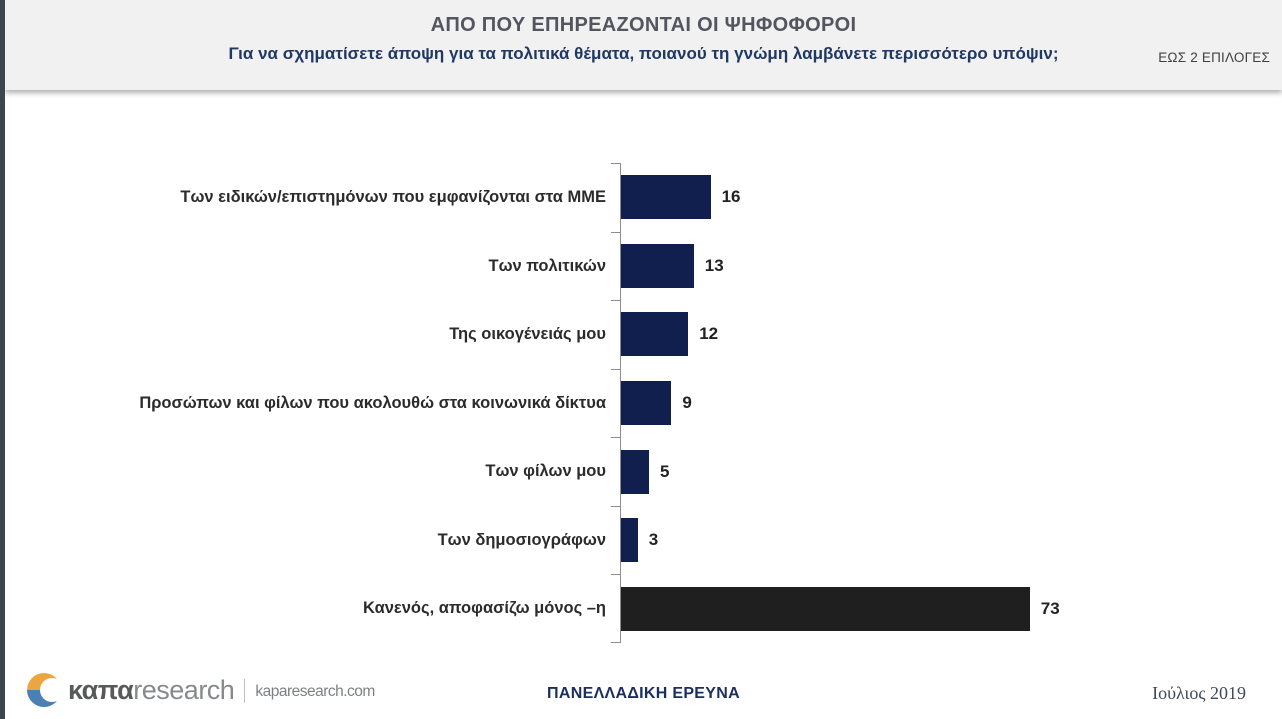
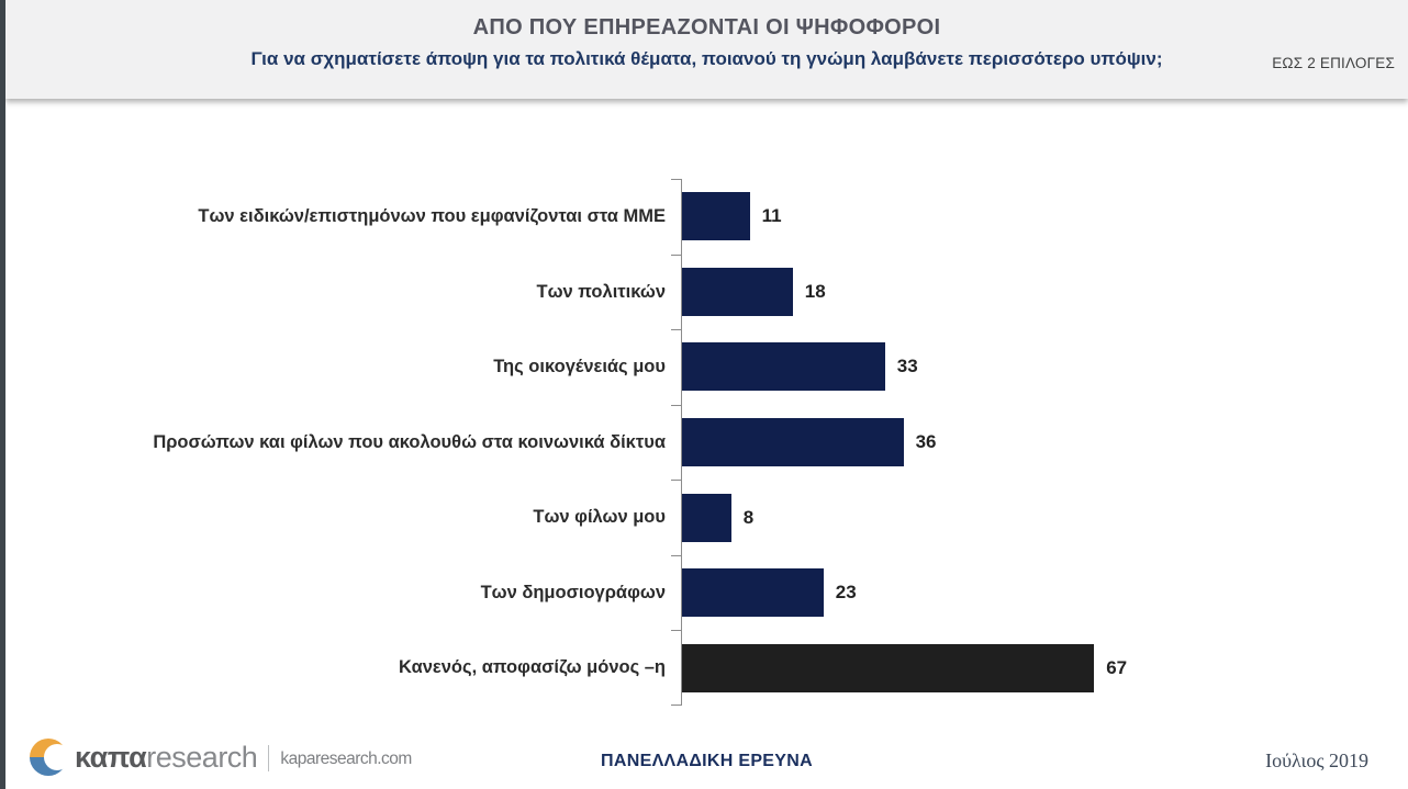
Των ειδικών/επιστημόνων που εμφανίζονται στα ΜΜΕ: 16 -> 11
Των πολιτικών: 13 -> 18
Της οικογένειάς μου: 12 -> 33
Προσώπων και φίλων που ακολουθώ στα κοινωνικά δίκτυα: 9 -> 36
Των φίλων μου: 5 -> 8
Των δημοσιογράφων: 3 -> 23
Κανενός, αποφασίζω μόνος –η: 73 -> 67
